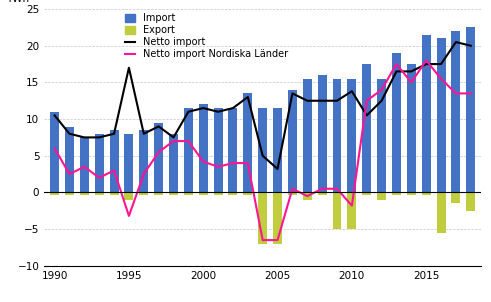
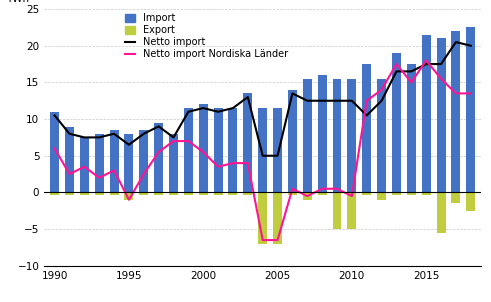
Netto import/1995: 17.0 -> 6.5
Netto import Nordiska Länder/1995: -3.2 -> -1.0
Netto import Nordiska Länder/2000: 4.2 -> 5.5
Netto import/2005: 3.2 -> 5.0
Netto import/2010: 13.8 -> 12.5
Netto import Nordiska Länder/2010: -1.8 -> -0.5
